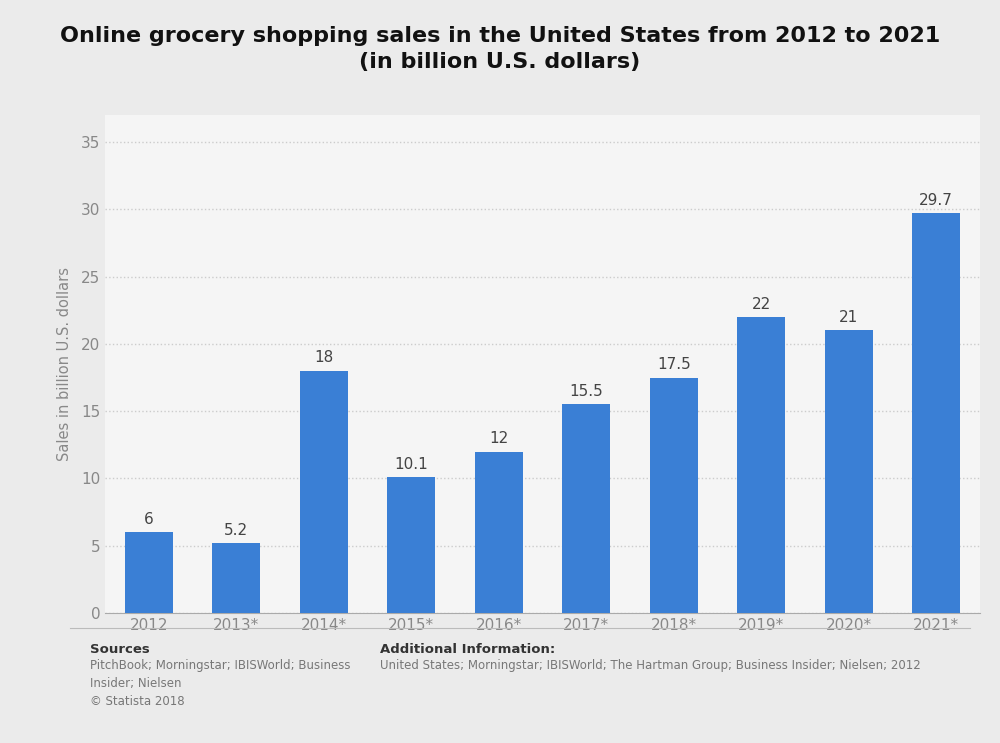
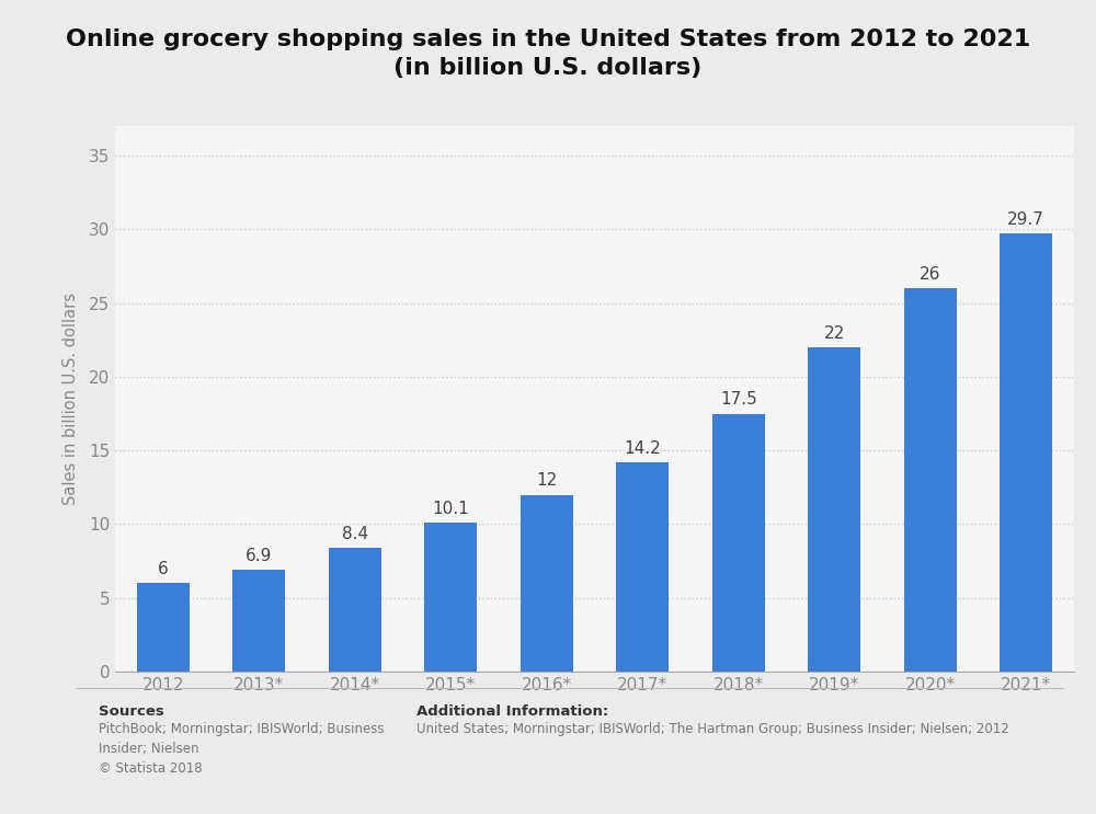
2013*: 5.2 -> 6.9
2014*: 18 -> 8.4
2017*: 15.5 -> 14.2
2020*: 21 -> 26
